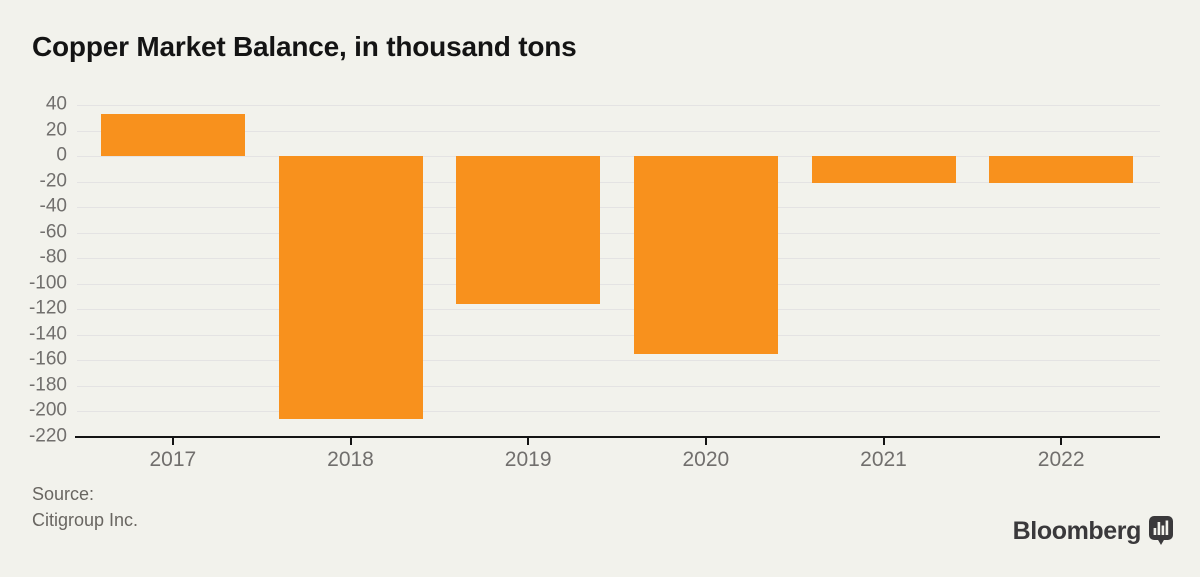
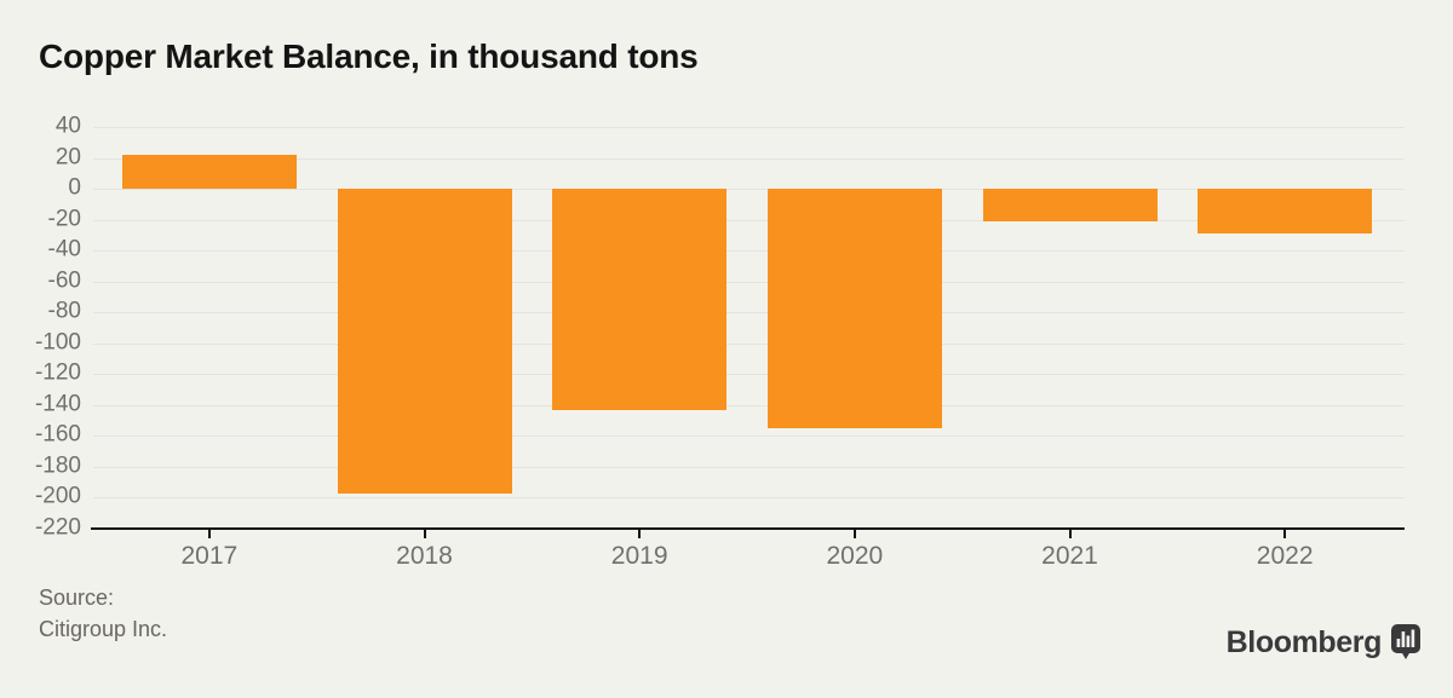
2017: 33 -> 22
2018: -206 -> -197
2019: -116 -> -143
2022: -21 -> -29
